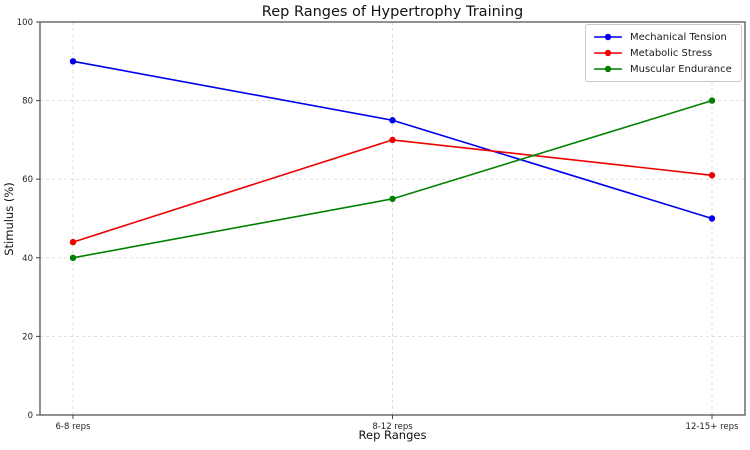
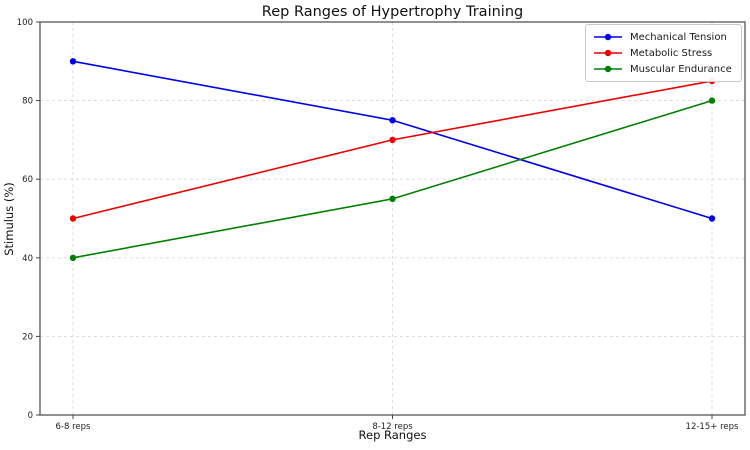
Metabolic Stress/6-8 reps: 44 -> 50
Metabolic Stress/12-15+ reps: 61 -> 85
